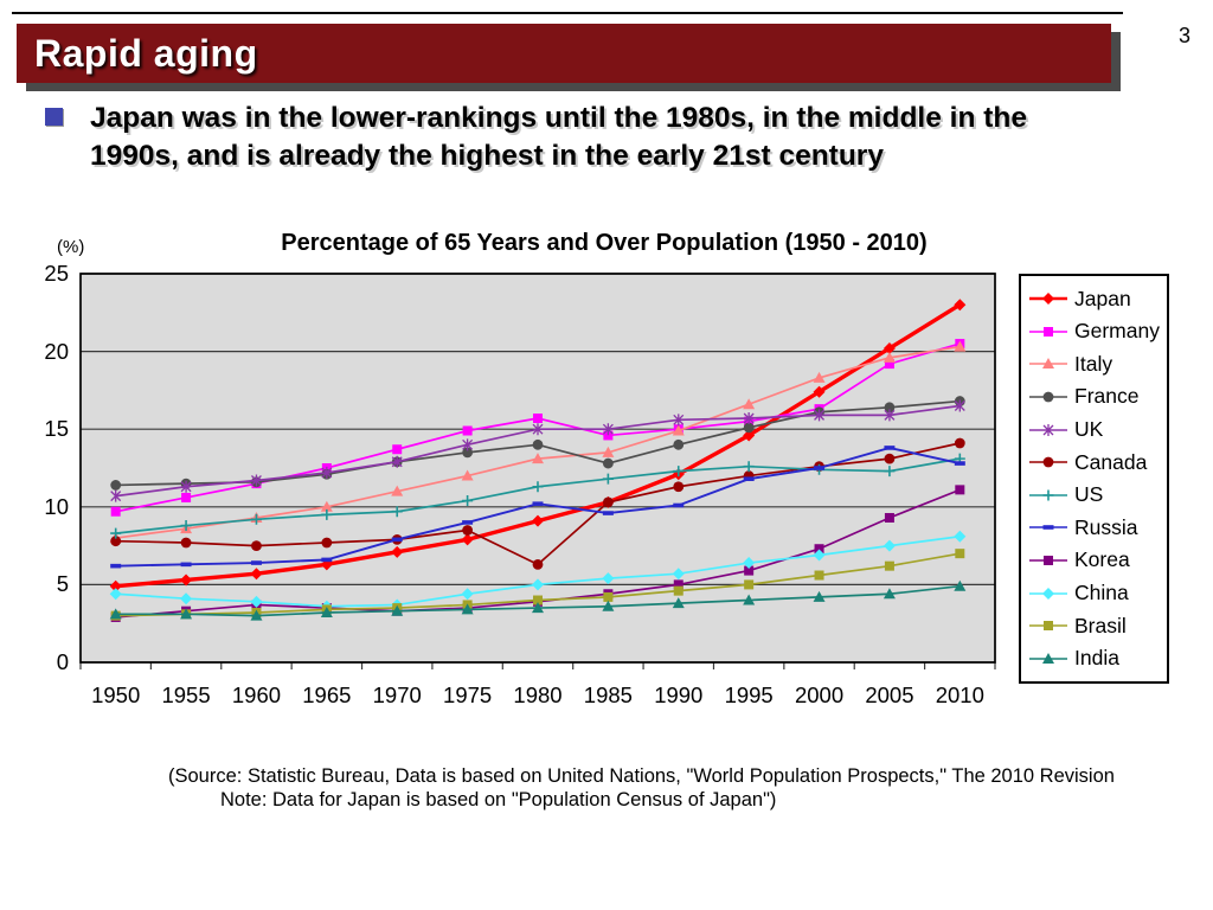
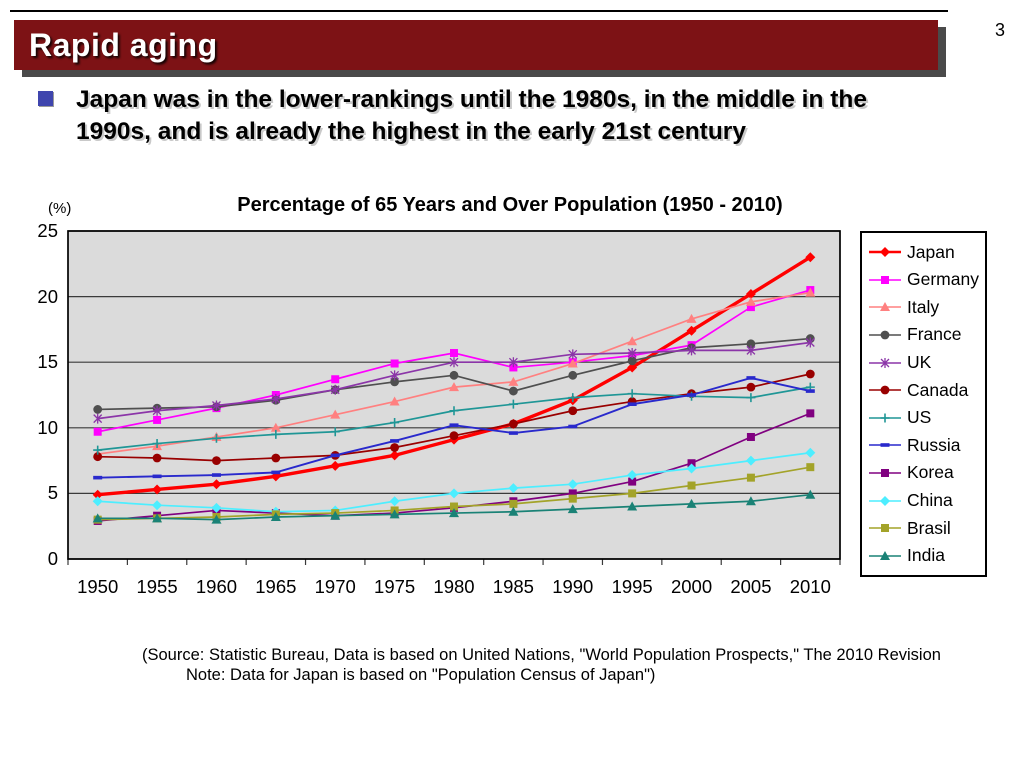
Canada/1980: 6.3 -> 9.4
